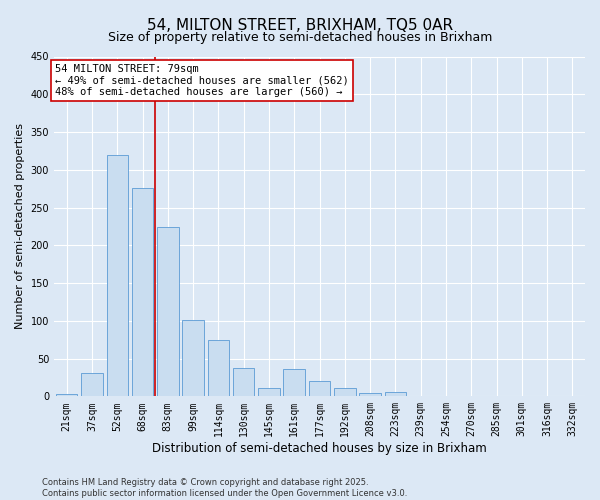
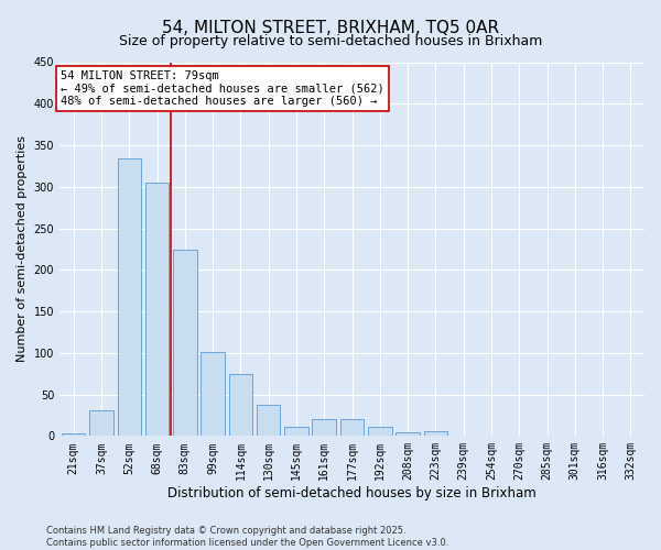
52sqm: 320 -> 334
68sqm: 276 -> 305
161sqm: 36 -> 20
